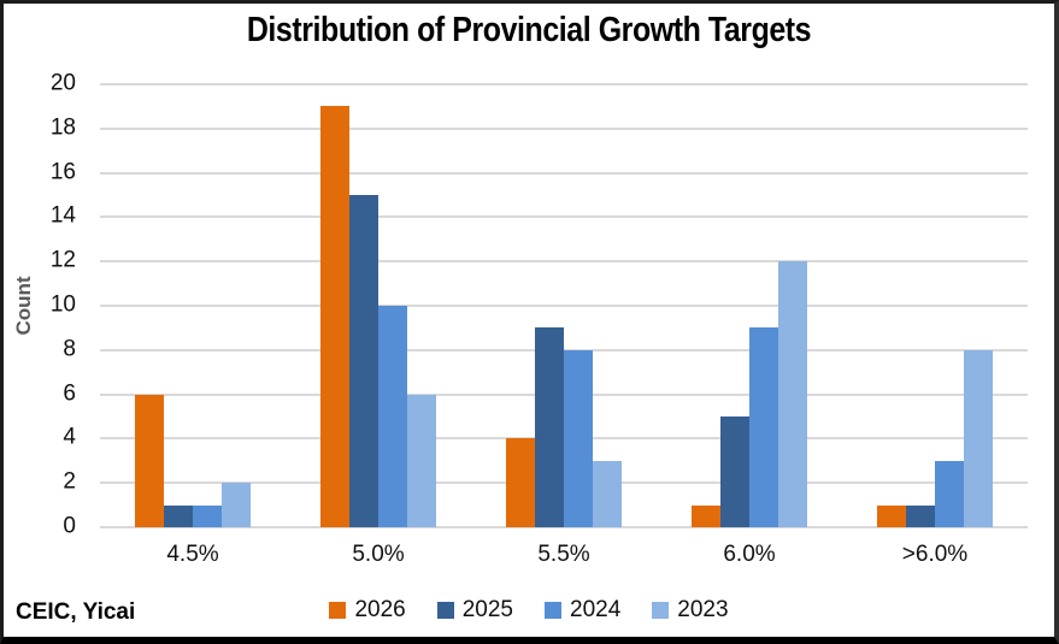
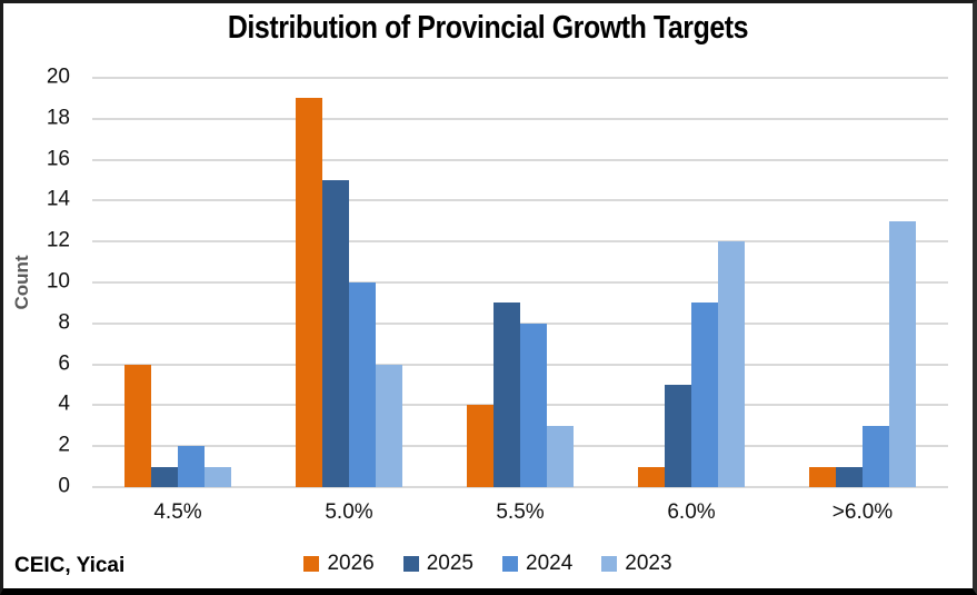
2024/4.5%: 1 -> 2
2023/4.5%: 2 -> 1
2023/>6.0%: 8 -> 13
